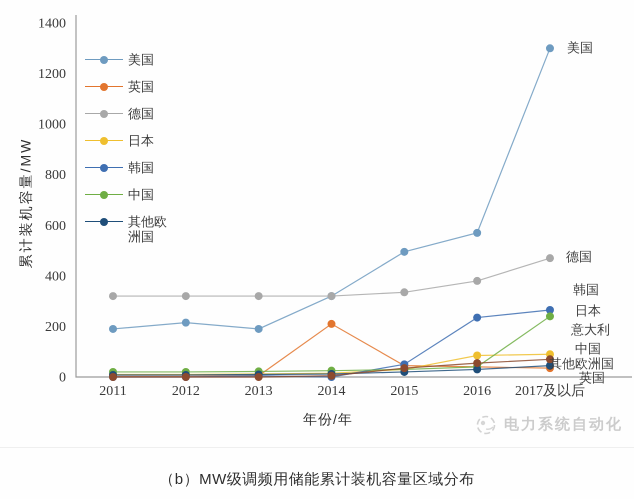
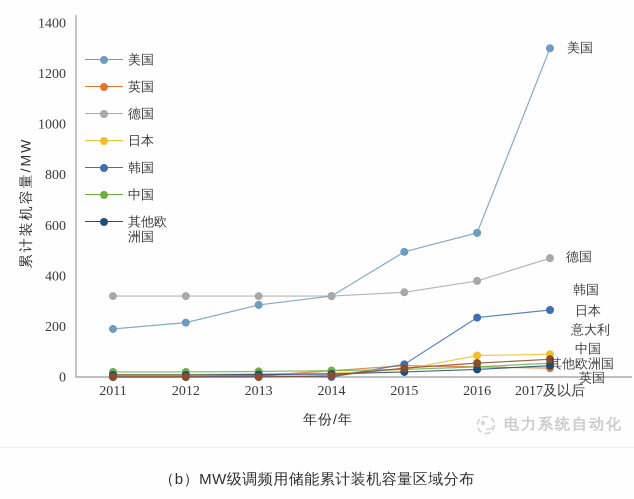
美国/2013: 190 -> 280
英国/2014: 210 -> 20
中国/2017及以后: 240 -> 60
